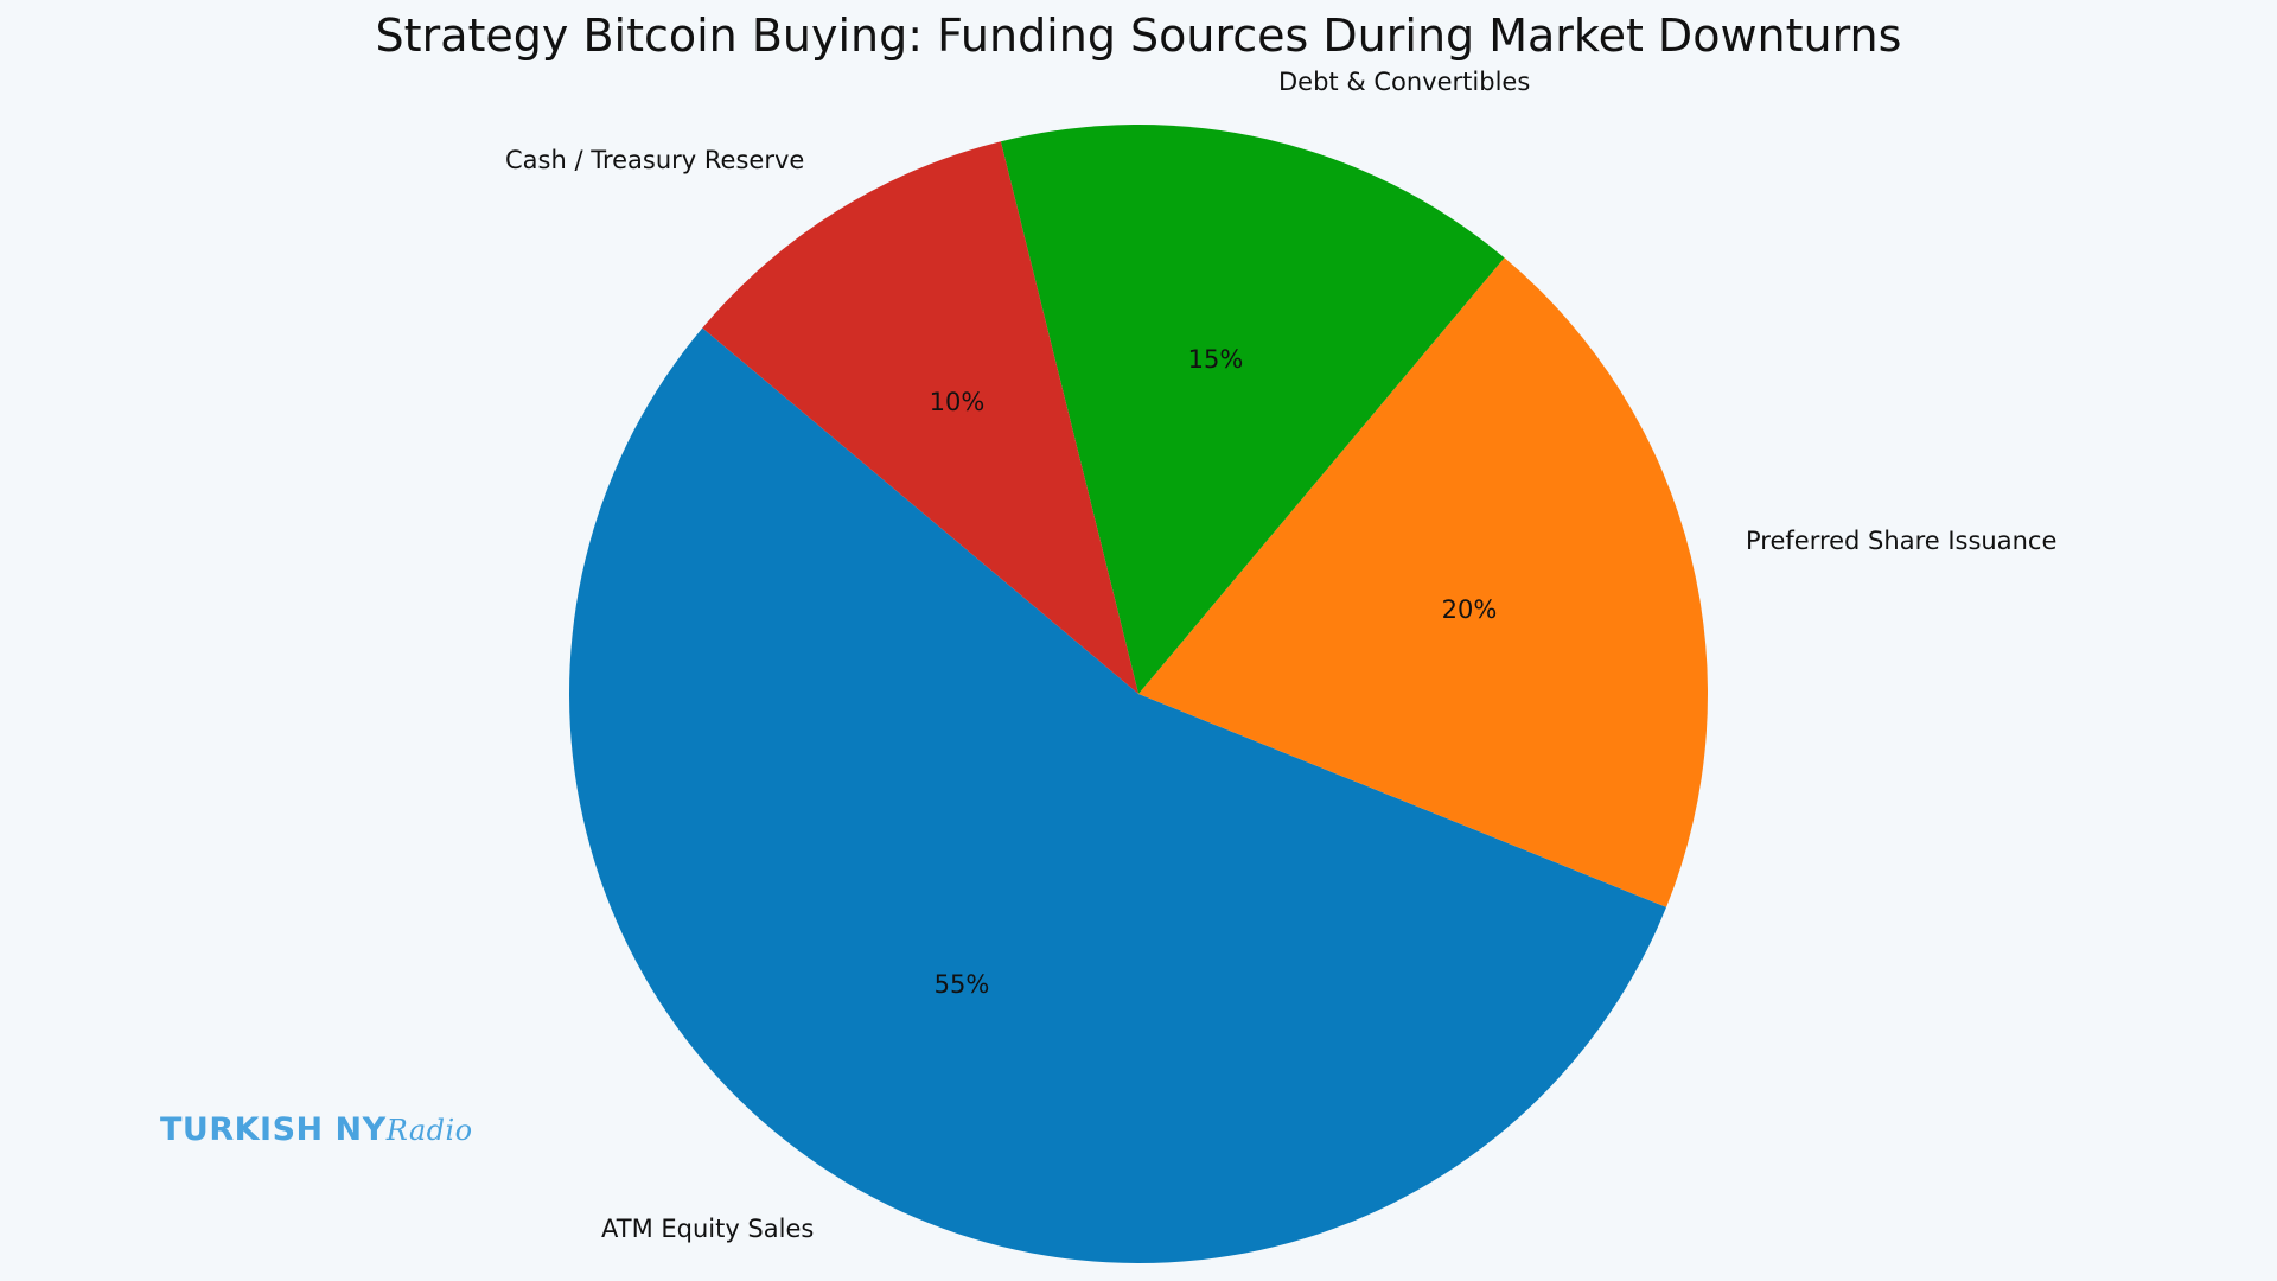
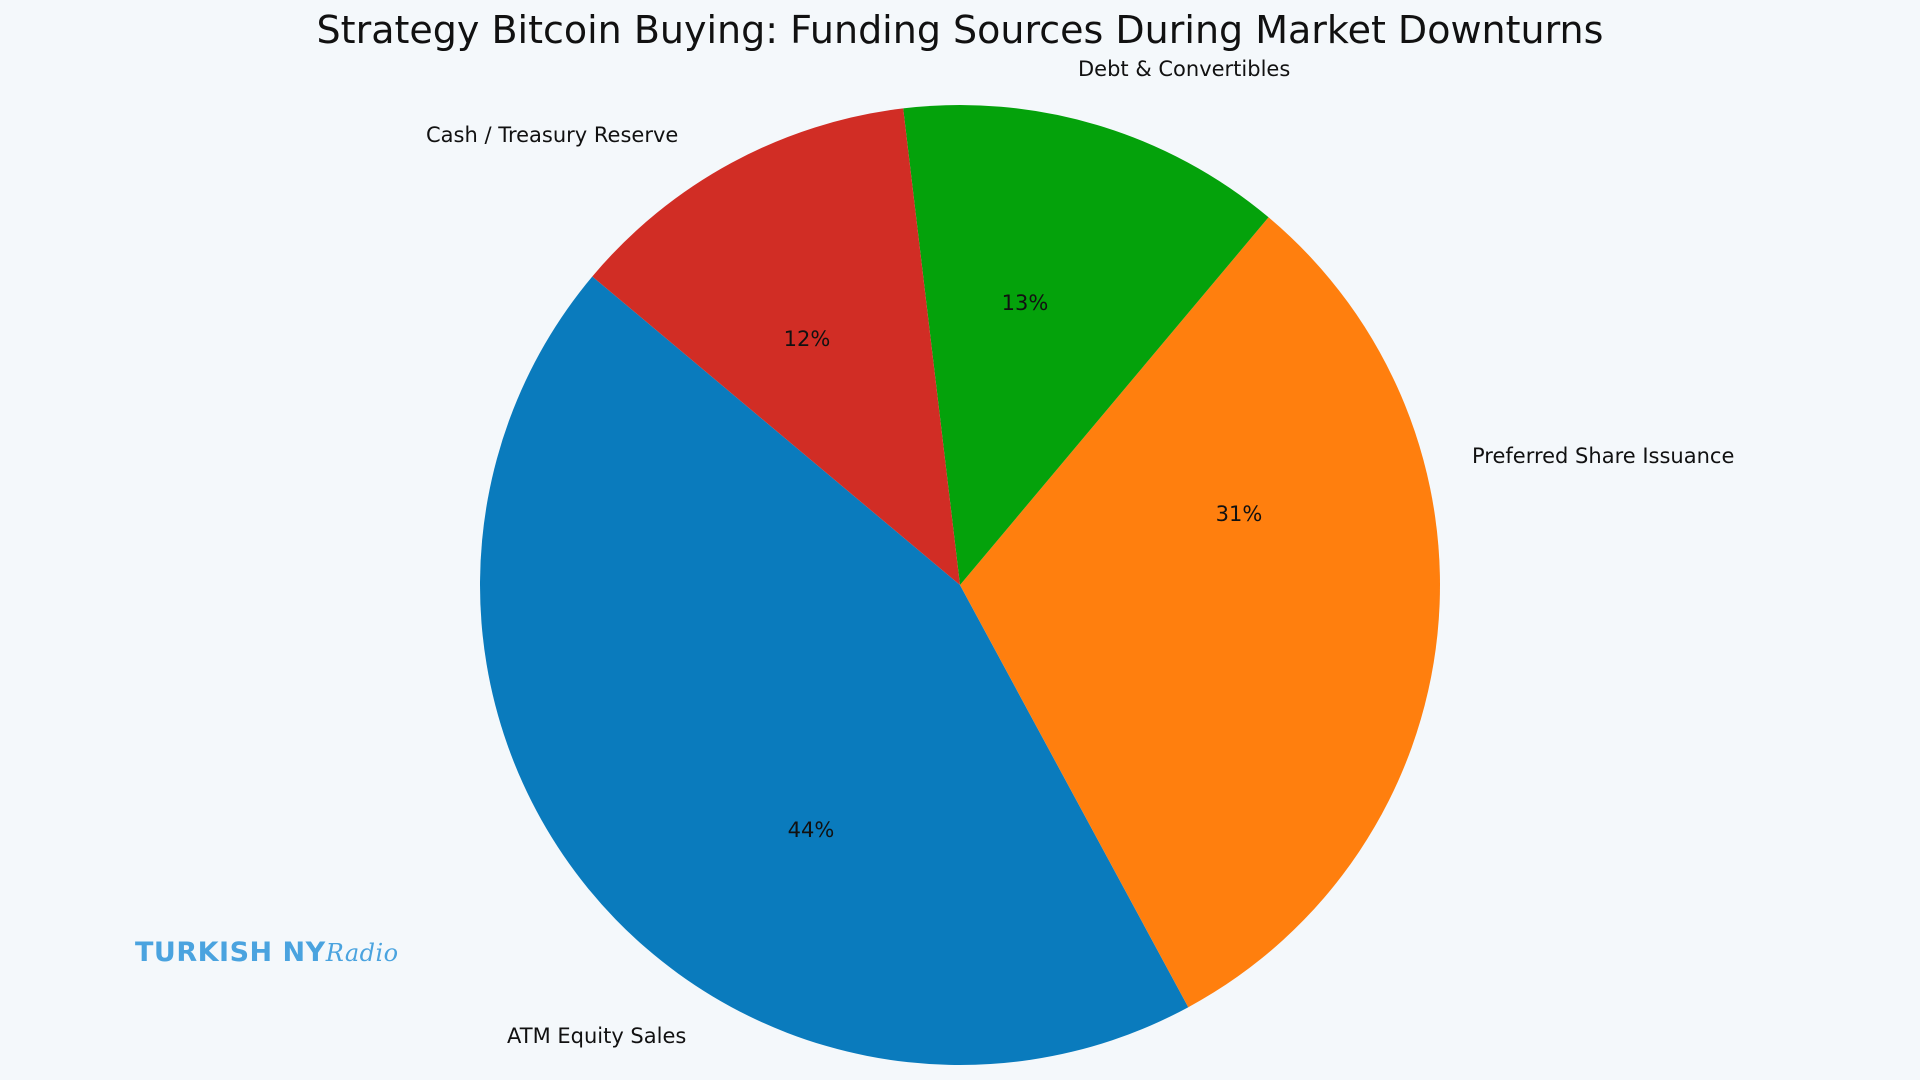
ATM Equity Sales: 55% -> 44%
Preferred Share Issuance: 20% -> 31%
Debt & Convertibles: 15% -> 13%
Cash / Treasury Reserve: 10% -> 12%
